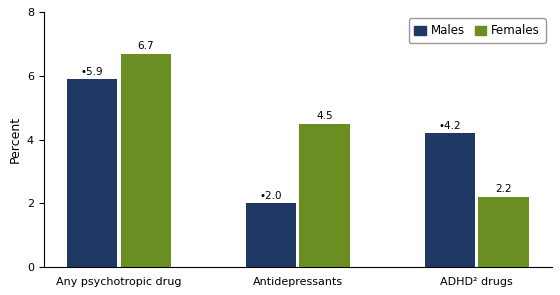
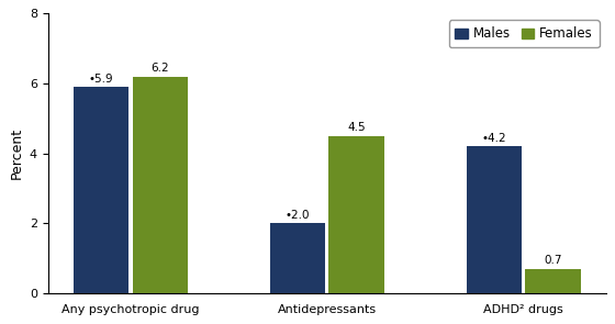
Females/Any psychotropic drug: 6.7 -> 6.2
Females/ADHD² drugs: 2.2 -> 0.7
